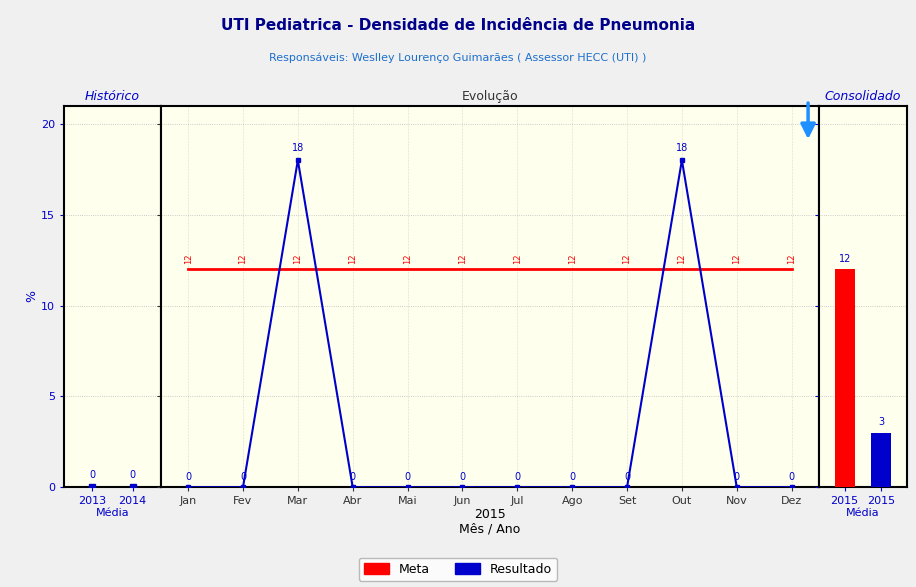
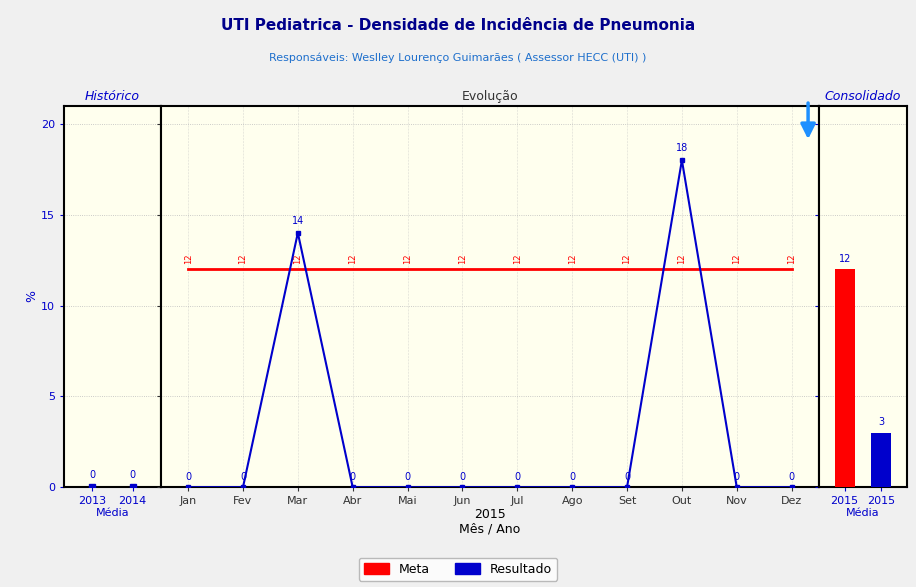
Evolução/Resultado/Mar: 18 -> 14
